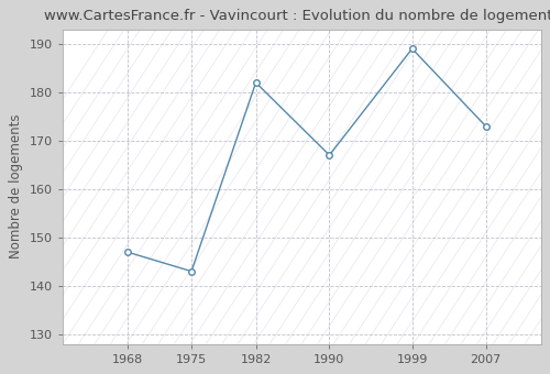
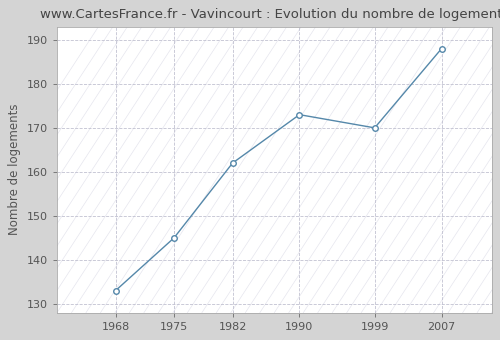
1968: 147 -> 133
1975: 143 -> 145
1982: 182 -> 162
1990: 167 -> 173
1999: 189 -> 170
2007: 173 -> 188
